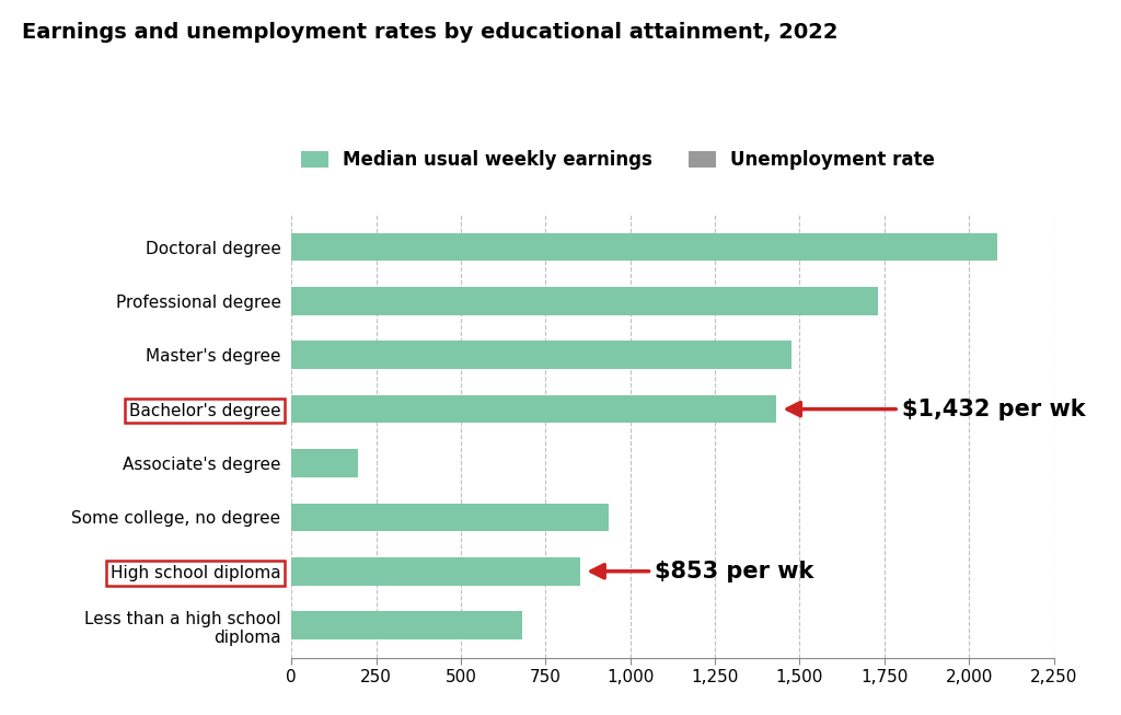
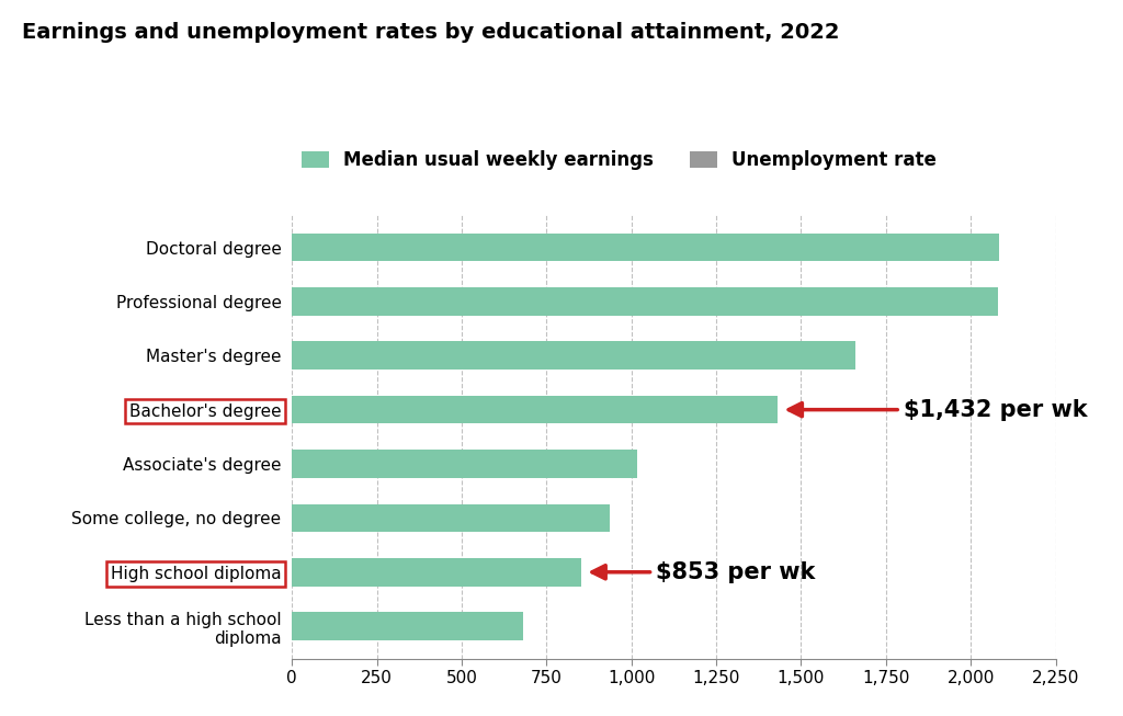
Professional degree: 1,730 -> 2,080
Master's degree: 1,475 -> 1,661
Associate's degree: 195 -> 1,016
